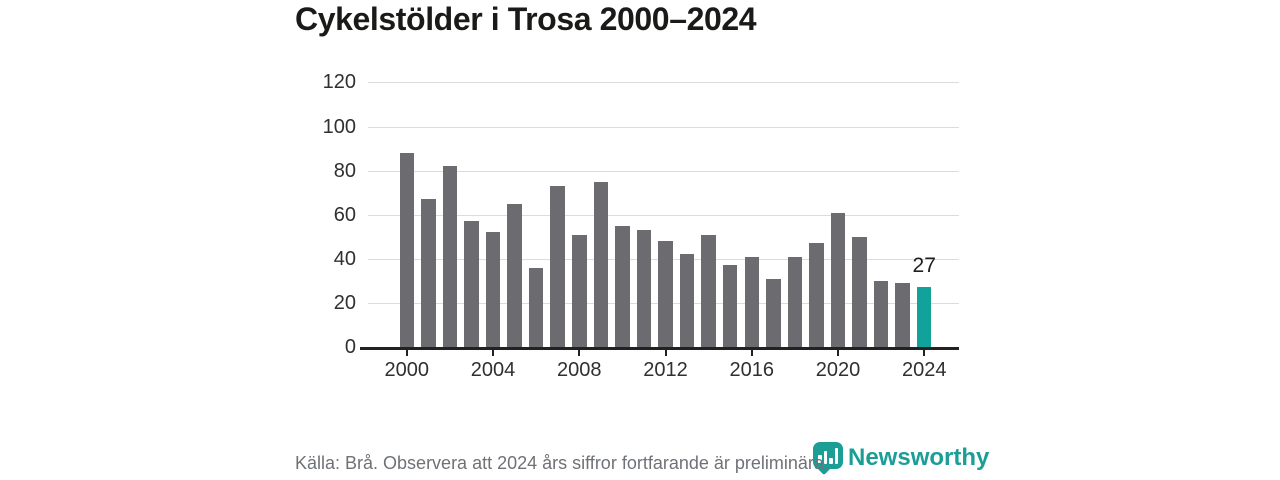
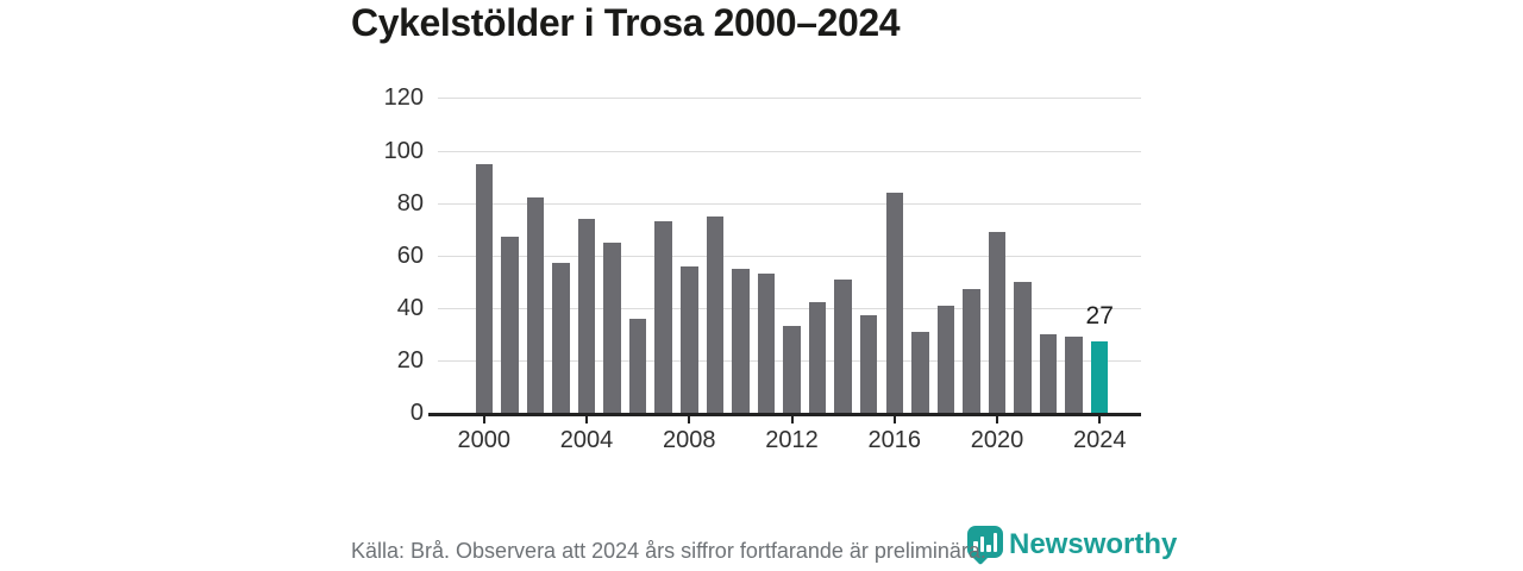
2000: 88 -> 95
2004: 52 -> 74
2008: 51 -> 56
2012: 48 -> 33
2016: 41 -> 84
2020: 61 -> 69
